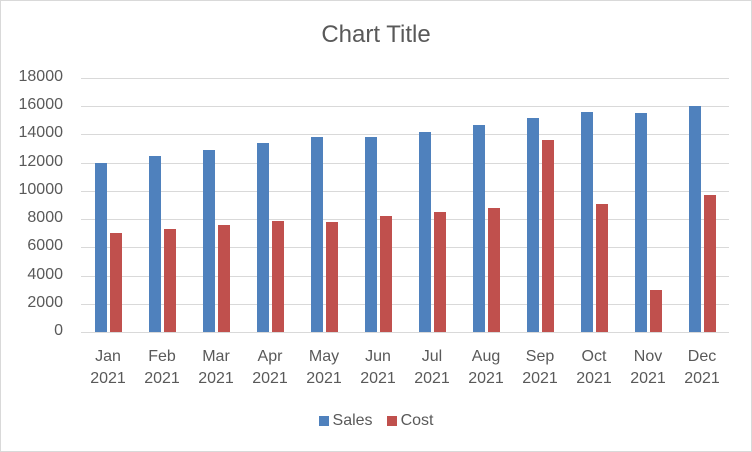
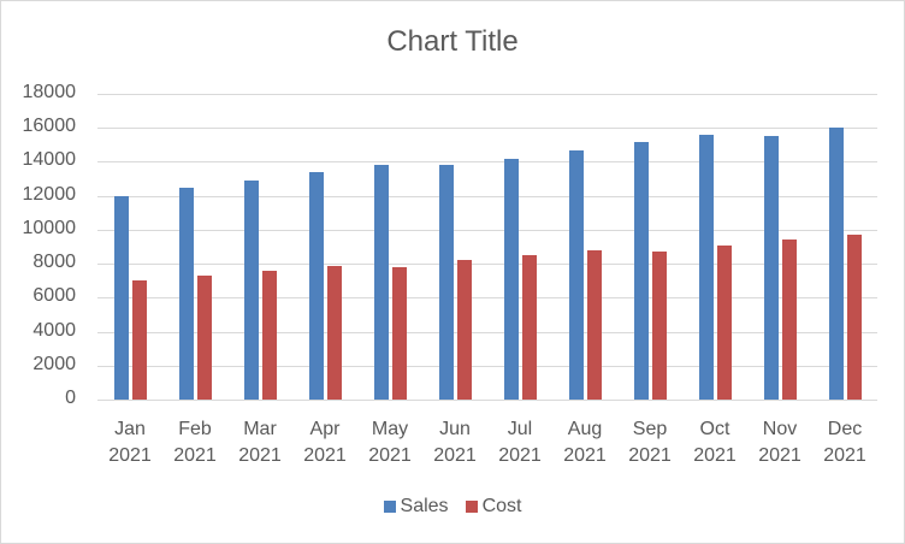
Cost/Sep 2021: 13600 -> 8700
Cost/Nov 2021: 3000 -> 9400
